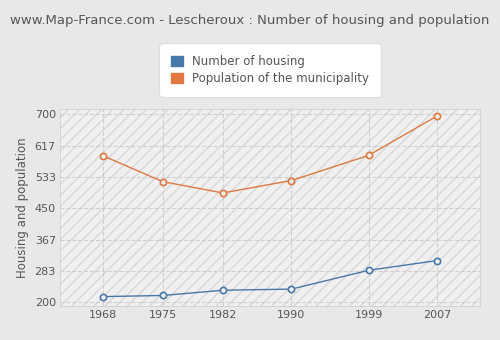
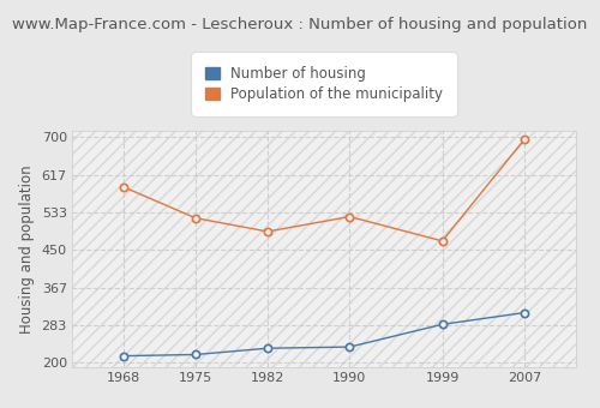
Population of the municipality/1999: 591 -> 470
